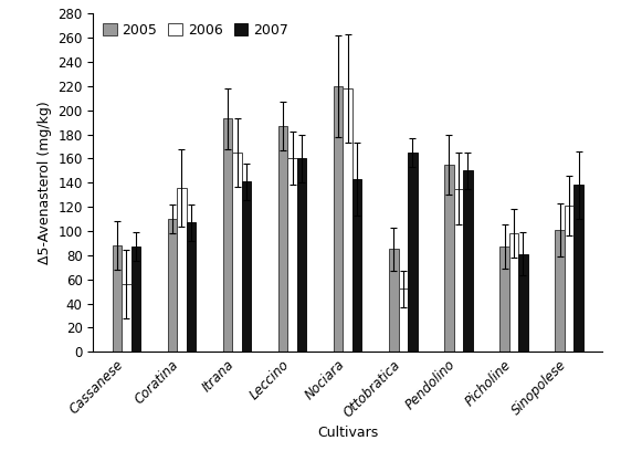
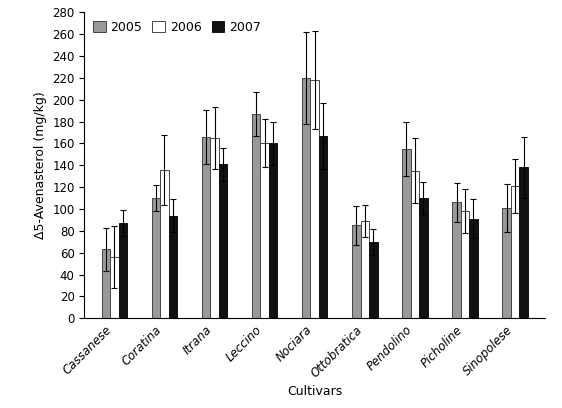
2005/Cassanese: 88 -> 63
2007/Coratina: 107 -> 94
2005/Itrana: 193 -> 166
2007/Nociara: 143 -> 167
2006/Ottobratica: 52 -> 89
2007/Ottobratica: 165 -> 70
2007/Pendolino: 150 -> 110
2005/Picholine: 87 -> 106
2007/Picholine: 81 -> 91
